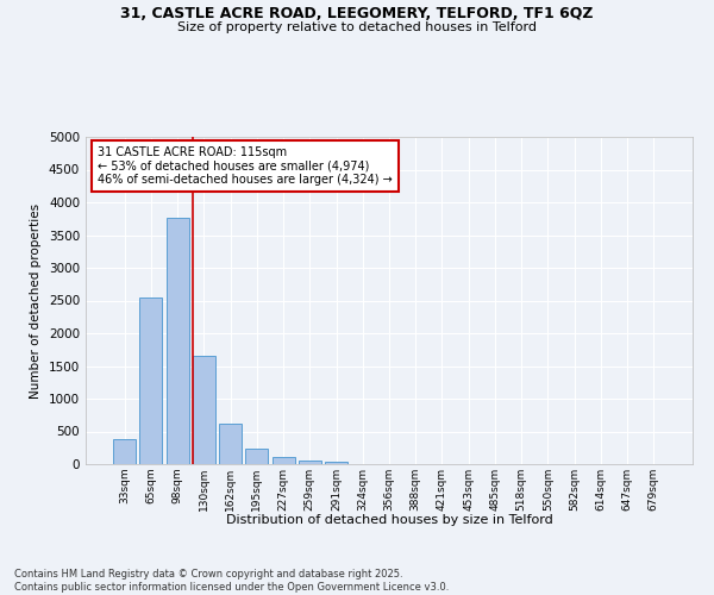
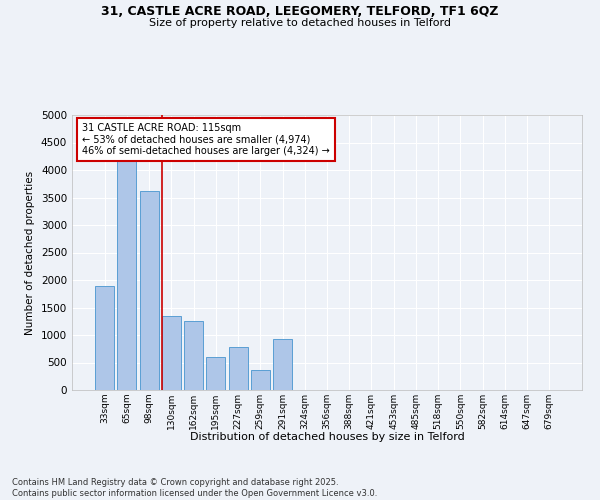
33sqm: 390 -> 1900
65sqm: 2540 -> 4180
98sqm: 3770 -> 3620
130sqm: 1650 -> 1340
162sqm: 620 -> 1260
195sqm: 230 -> 600
227sqm: 110 -> 780
259sqm: 60 -> 360
291sqm: 30 -> 920
